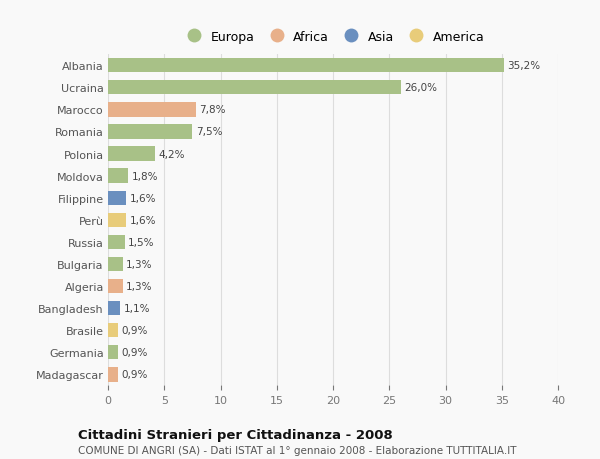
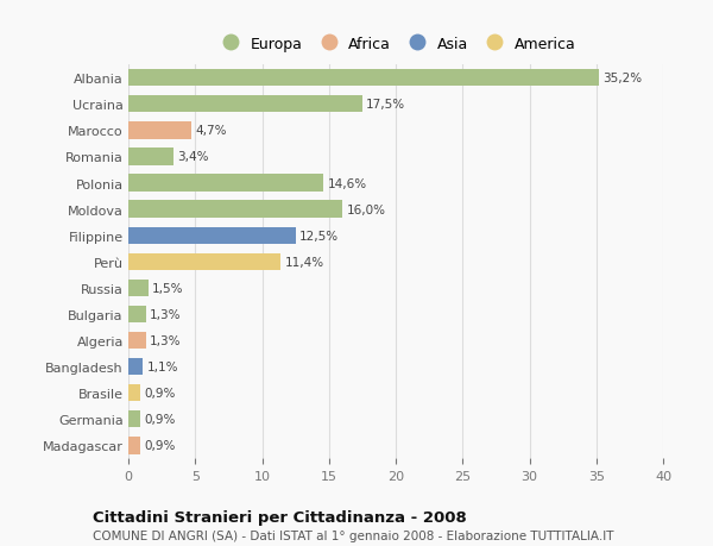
Ucraina: 26,0% -> 17,5%
Marocco: 7,8% -> 4,7%
Romania: 7,5% -> 3,4%
Polonia: 4,2% -> 14,6%
Moldova: 1,8% -> 16,0%
Filippine: 1,6% -> 12,5%
Perù: 1,6% -> 11,4%
